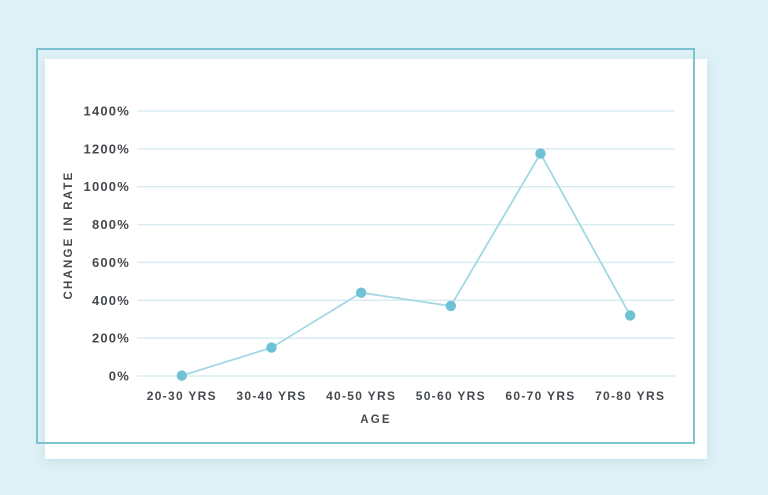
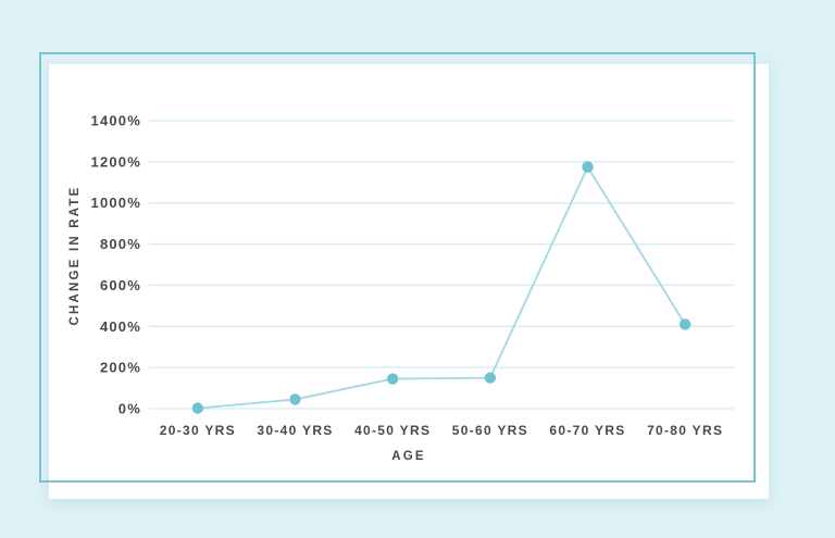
30-40 YRS: 150% -> 40%
40-50 YRS: 440% -> 140%
50-60 YRS: 370% -> 150%
70-80 YRS: 320% -> 410%
